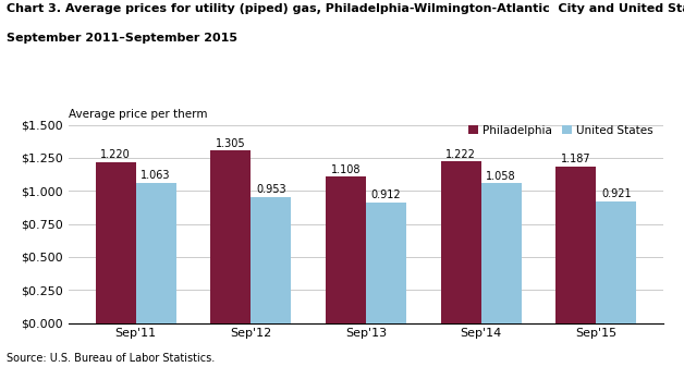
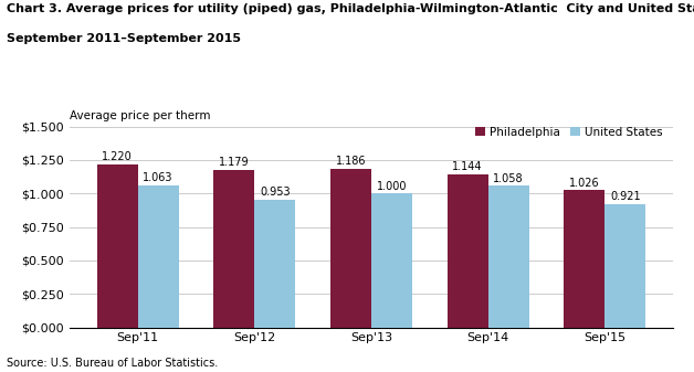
Philadelphia/Sep'12: 1.305 -> 1.179
Philadelphia/Sep'13: 1.108 -> 1.186
United States/Sep'13: 0.912 -> 1.000
Philadelphia/Sep'14: 1.222 -> 1.144
Philadelphia/Sep'15: 1.187 -> 1.026
